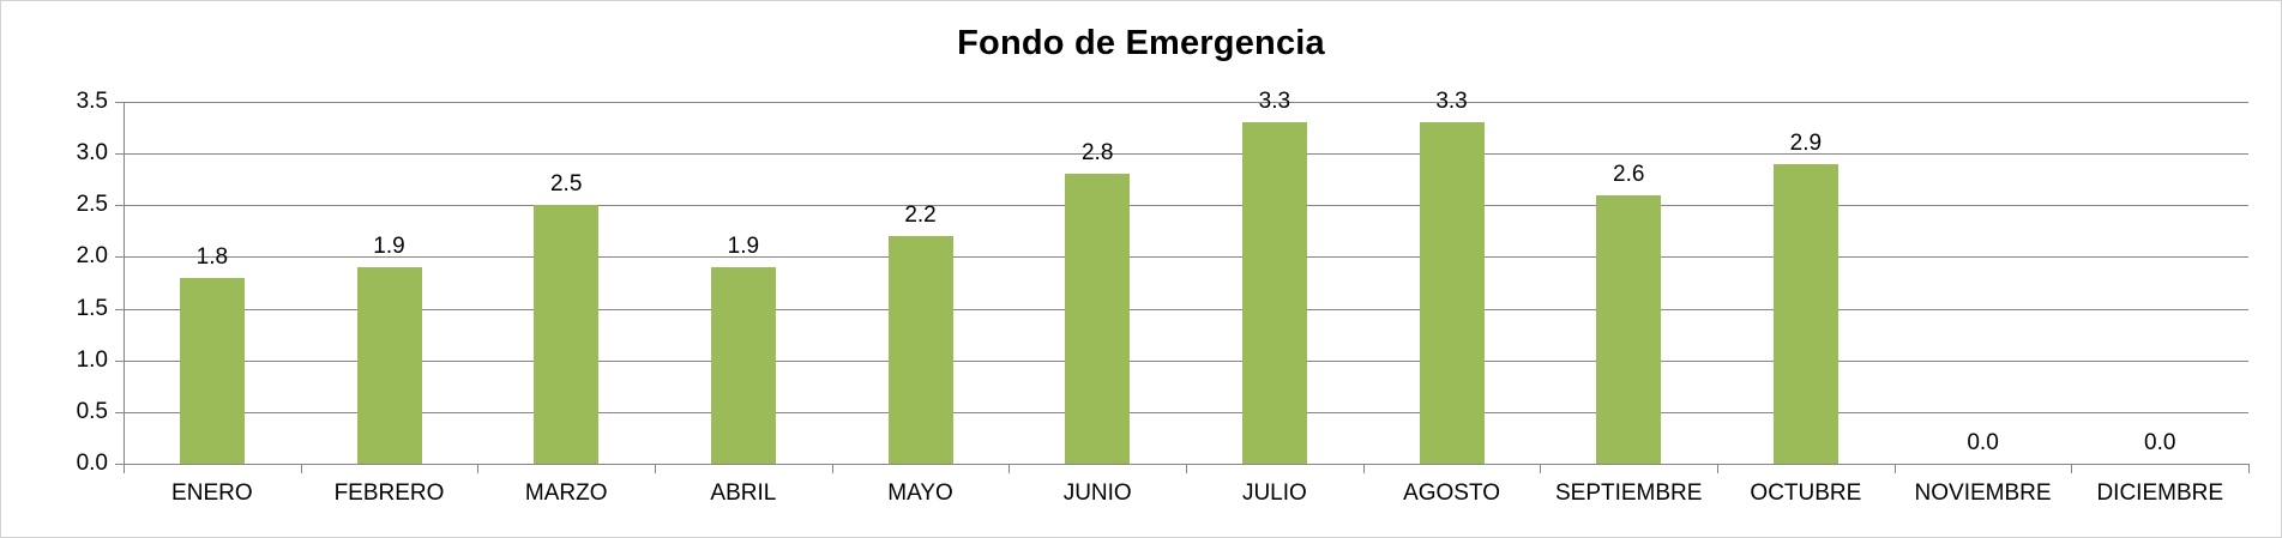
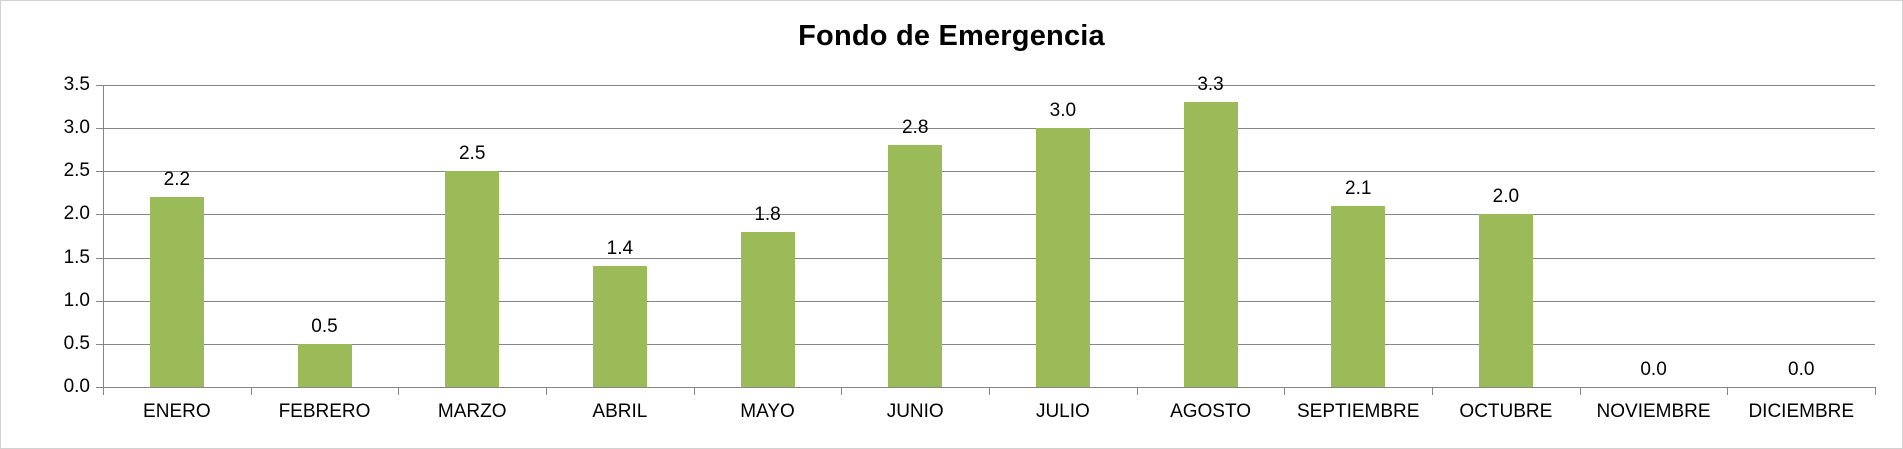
ENERO: 1.8 -> 2.2
FEBRERO: 1.9 -> 0.5
ABRIL: 1.9 -> 1.4
MAYO: 2.2 -> 1.8
JULIO: 3.3 -> 3.0
SEPTIEMBRE: 2.6 -> 2.1
OCTUBRE: 2.9 -> 2.0
